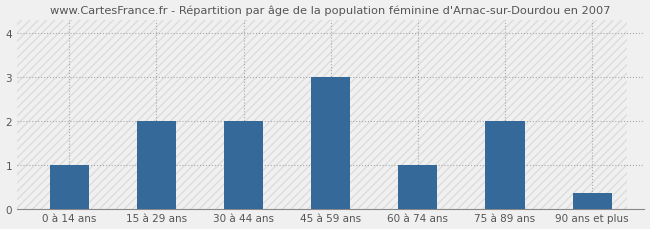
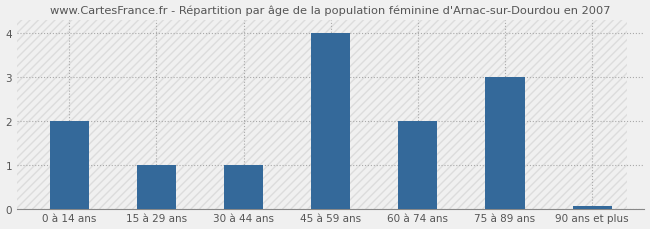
0 à 14 ans: 1.00 -> 2.00
15 à 29 ans: 2.00 -> 1.00
30 à 44 ans: 2.00 -> 1.00
45 à 59 ans: 3.00 -> 4.00
60 à 74 ans: 1.00 -> 2.00
75 à 89 ans: 2.00 -> 3.00
90 ans et plus: 0.35 -> 0.07
